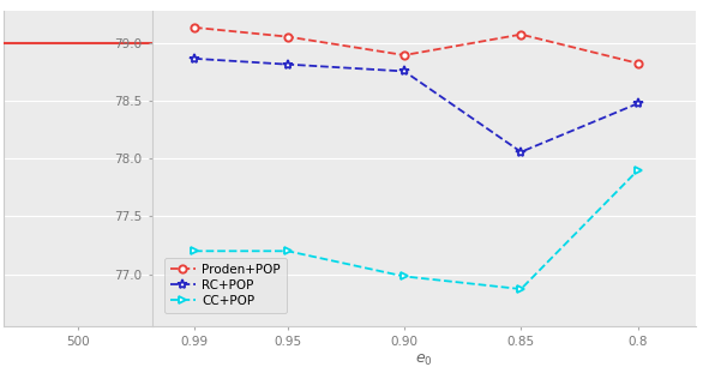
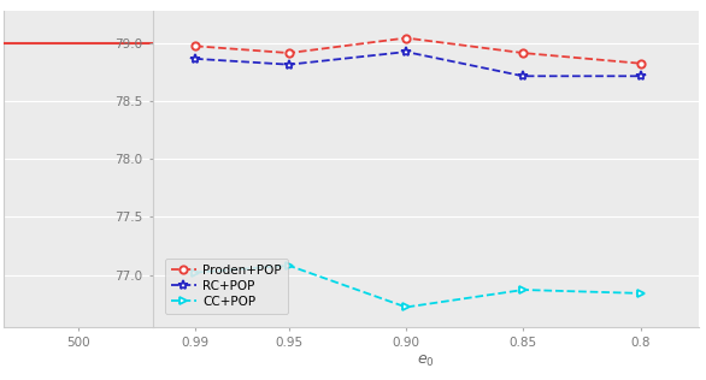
Proden+POP/0.99: 79.14 -> 78.98
CC+POP/0.99: 77.20 -> 77.02
Proden+POP/0.95: 79.06 -> 78.92
CC+POP/0.95: 77.20 -> 77.08
Proden+POP/0.90: 78.90 -> 79.05
RC+POP/0.90: 78.76 -> 78.93
CC+POP/0.90: 76.98 -> 76.72
Proden+POP/0.85: 79.08 -> 78.92
RC+POP/0.85: 78.06 -> 78.72
RC+POP/0.8: 78.48 -> 78.72
CC+POP/0.8: 77.90 -> 76.84
